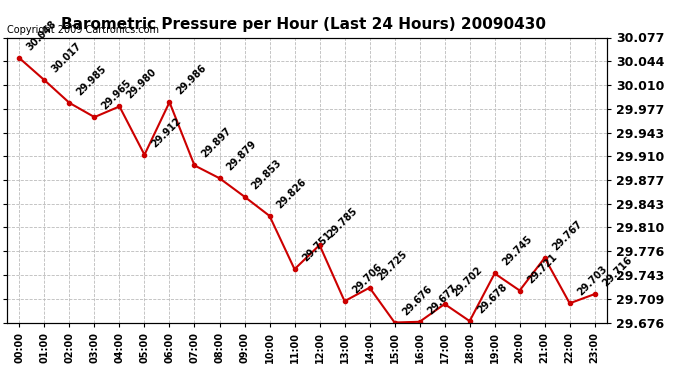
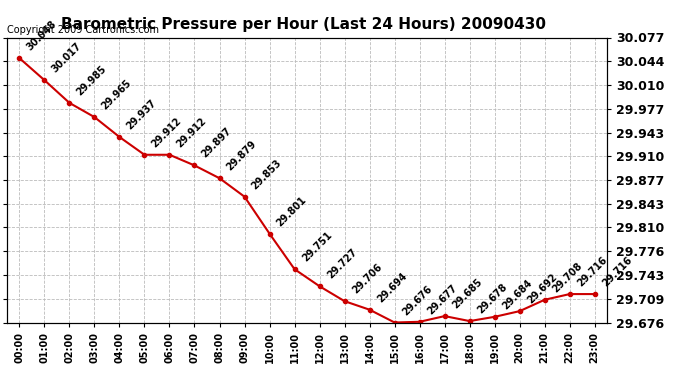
04:00: 29.980 -> 29.937
06:00: 29.986 -> 29.912
10:00: 29.826 -> 29.801
12:00: 29.785 -> 29.727
14:00: 29.725 -> 29.694
17:00: 29.702 -> 29.685
19:00: 29.745 -> 29.684
20:00: 29.721 -> 29.692
21:00: 29.767 -> 29.708
22:00: 29.703 -> 29.716
